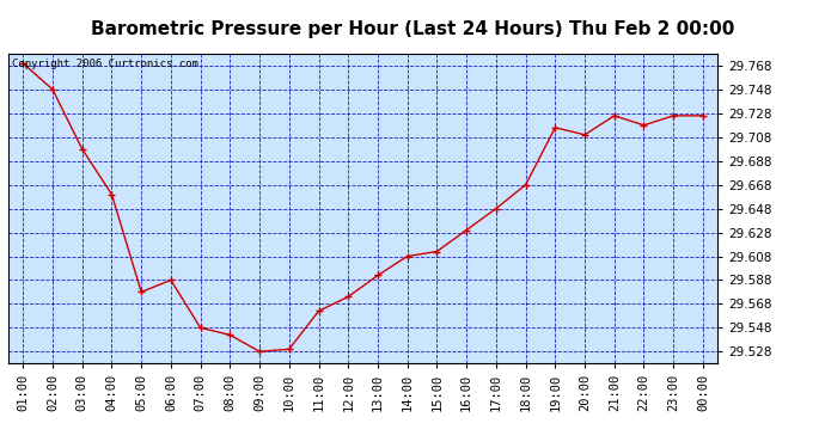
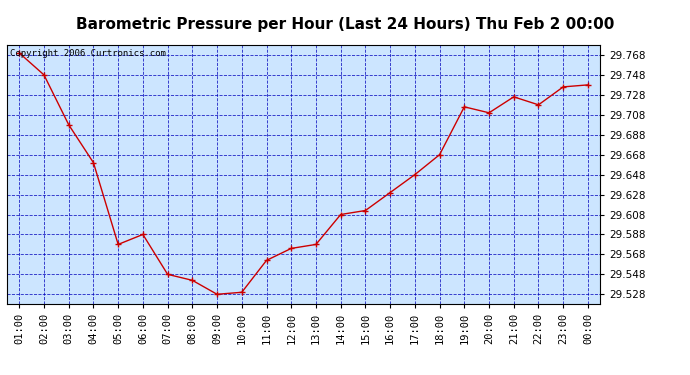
13:00: 29.592 -> 29.578
23:00: 29.726 -> 29.736
00:00: 29.726 -> 29.738
